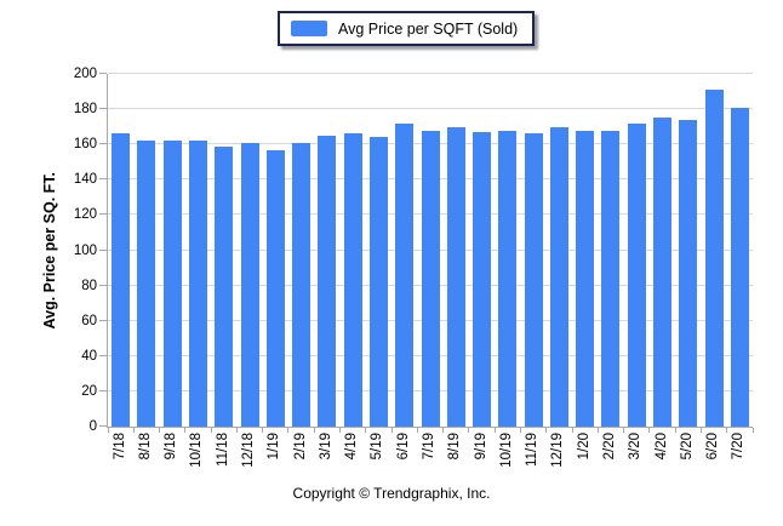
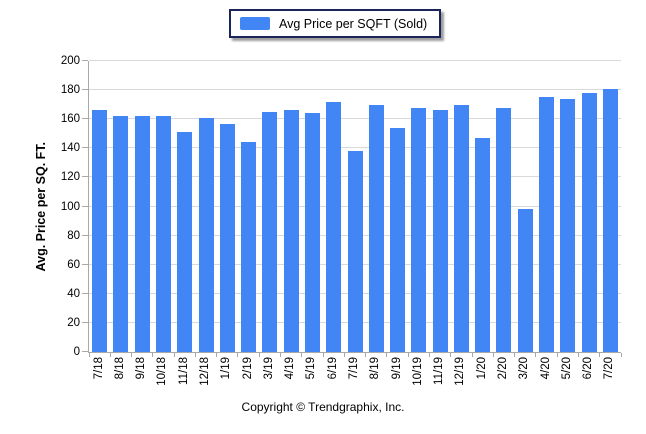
11/18: 159 -> 151
2/19: 161 -> 144
7/19: 168 -> 138
9/19: 167 -> 154
1/20: 168 -> 147
3/20: 172 -> 98
6/20: 191 -> 178
